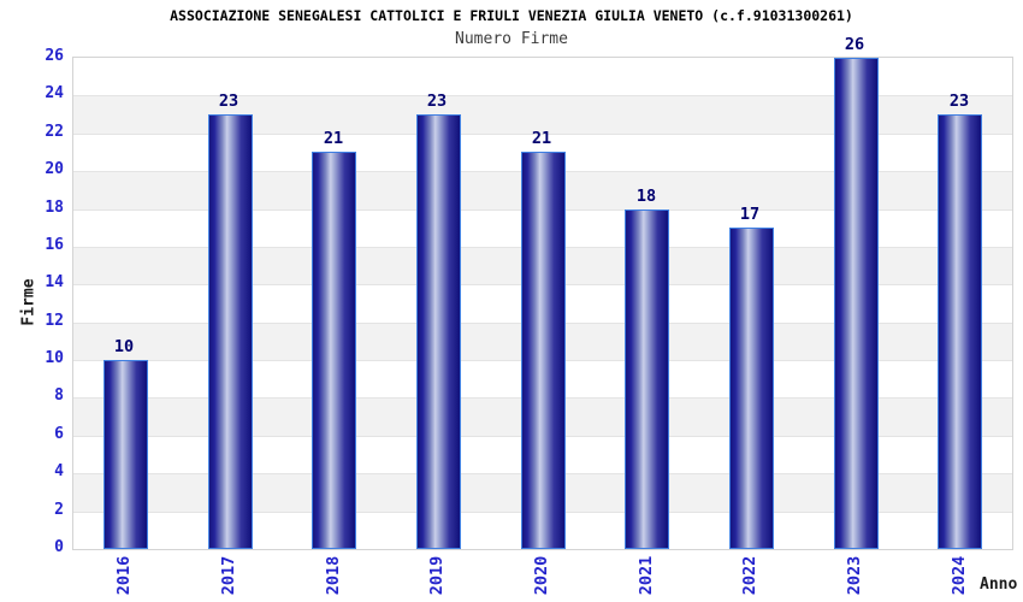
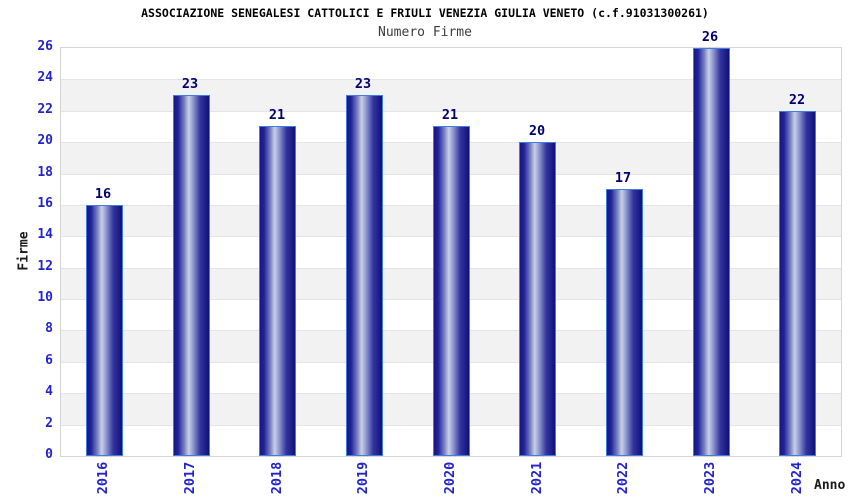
2016: 10 -> 16
2021: 18 -> 20
2024: 23 -> 22
